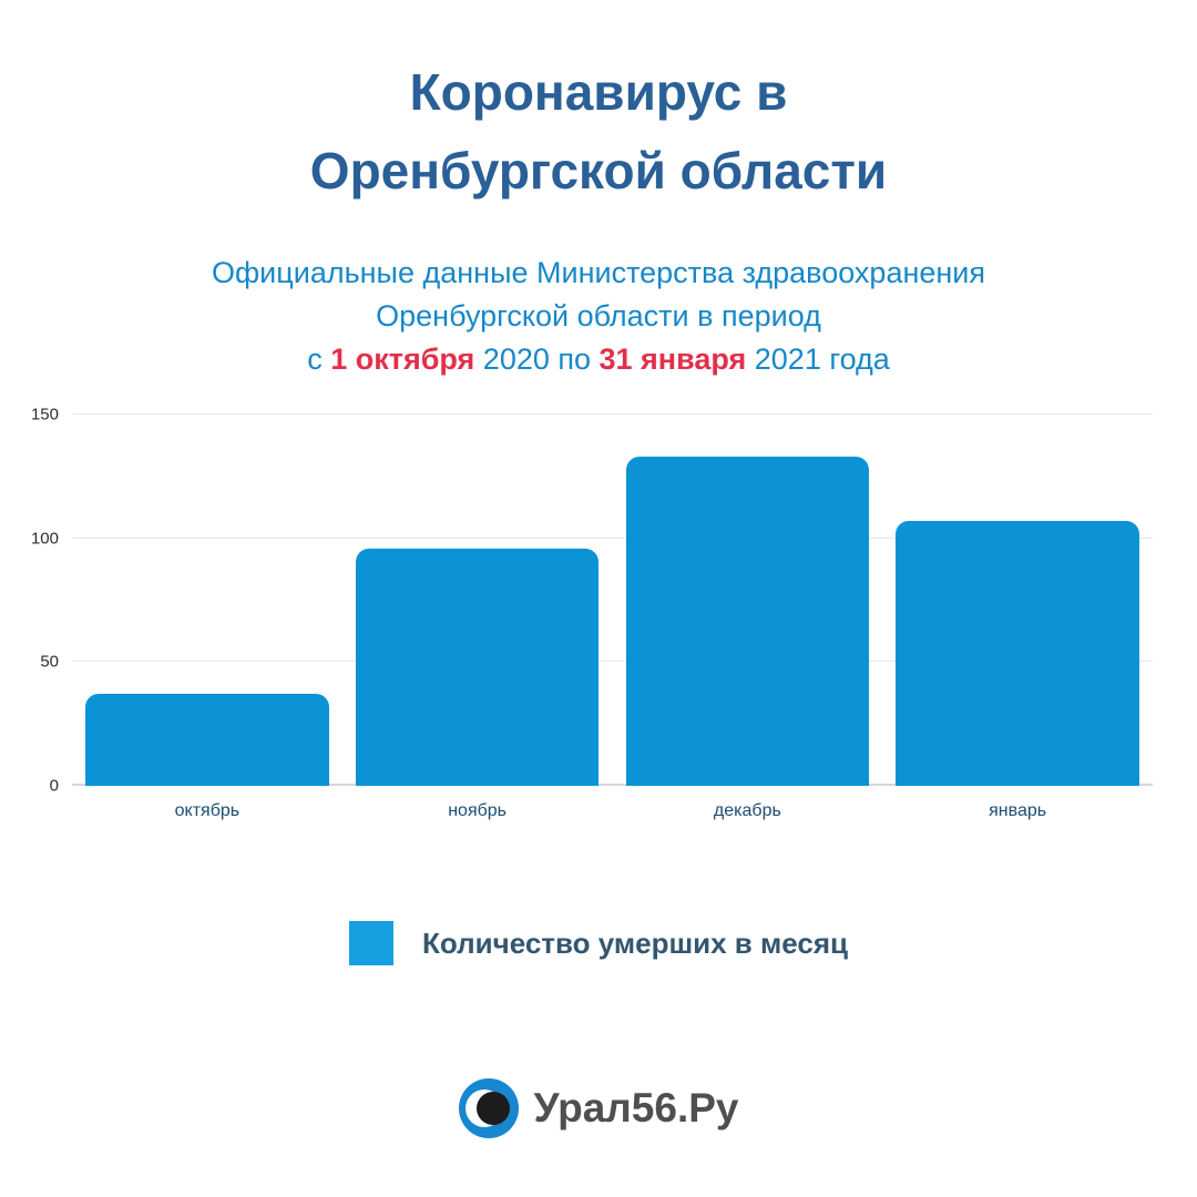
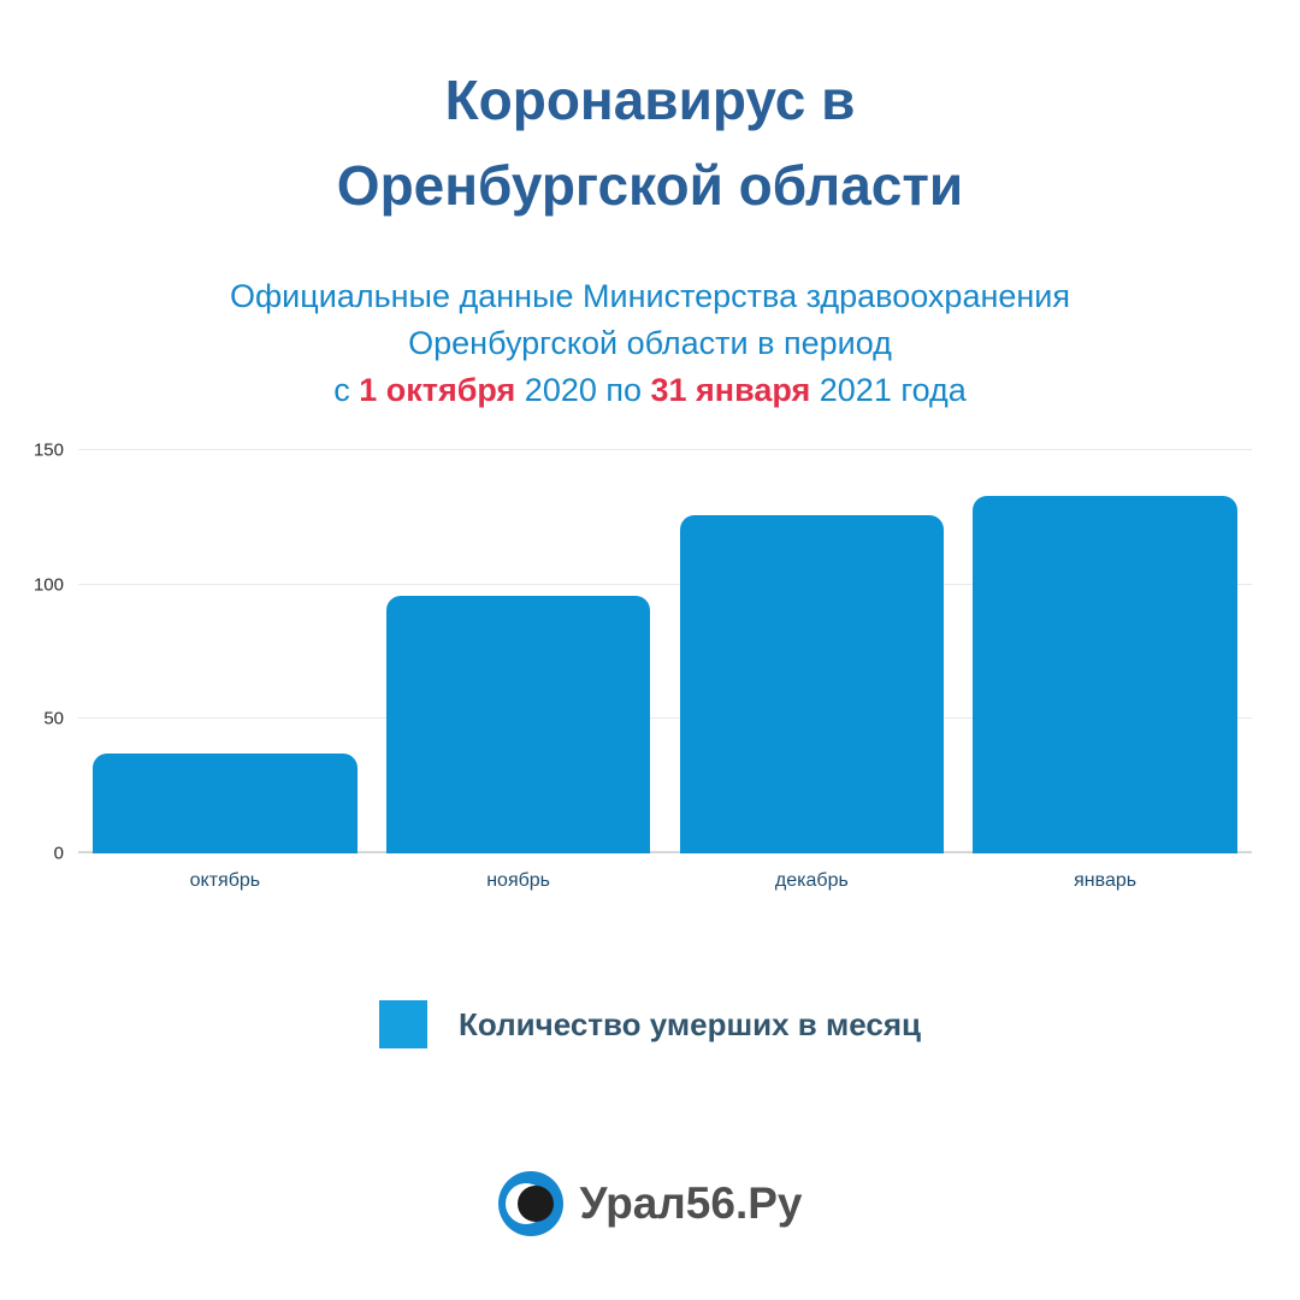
декабрь: 133 -> 126
январь: 107 -> 133
